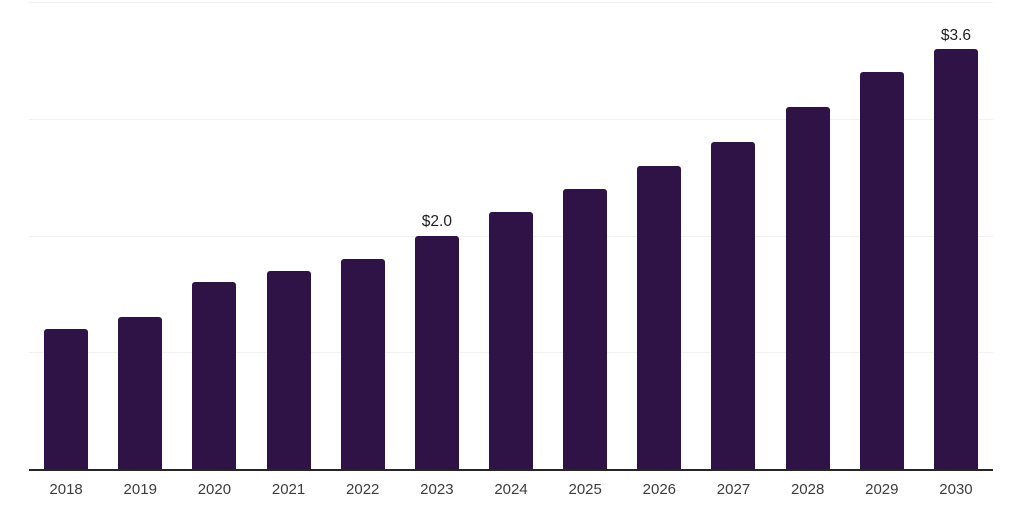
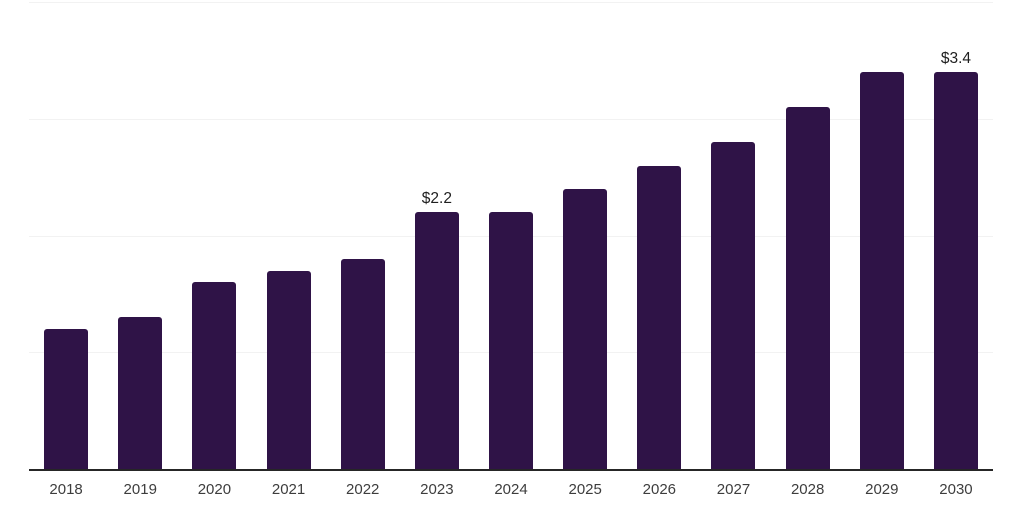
2023: $2.0 -> $2.2
2030: $3.6 -> $3.4
